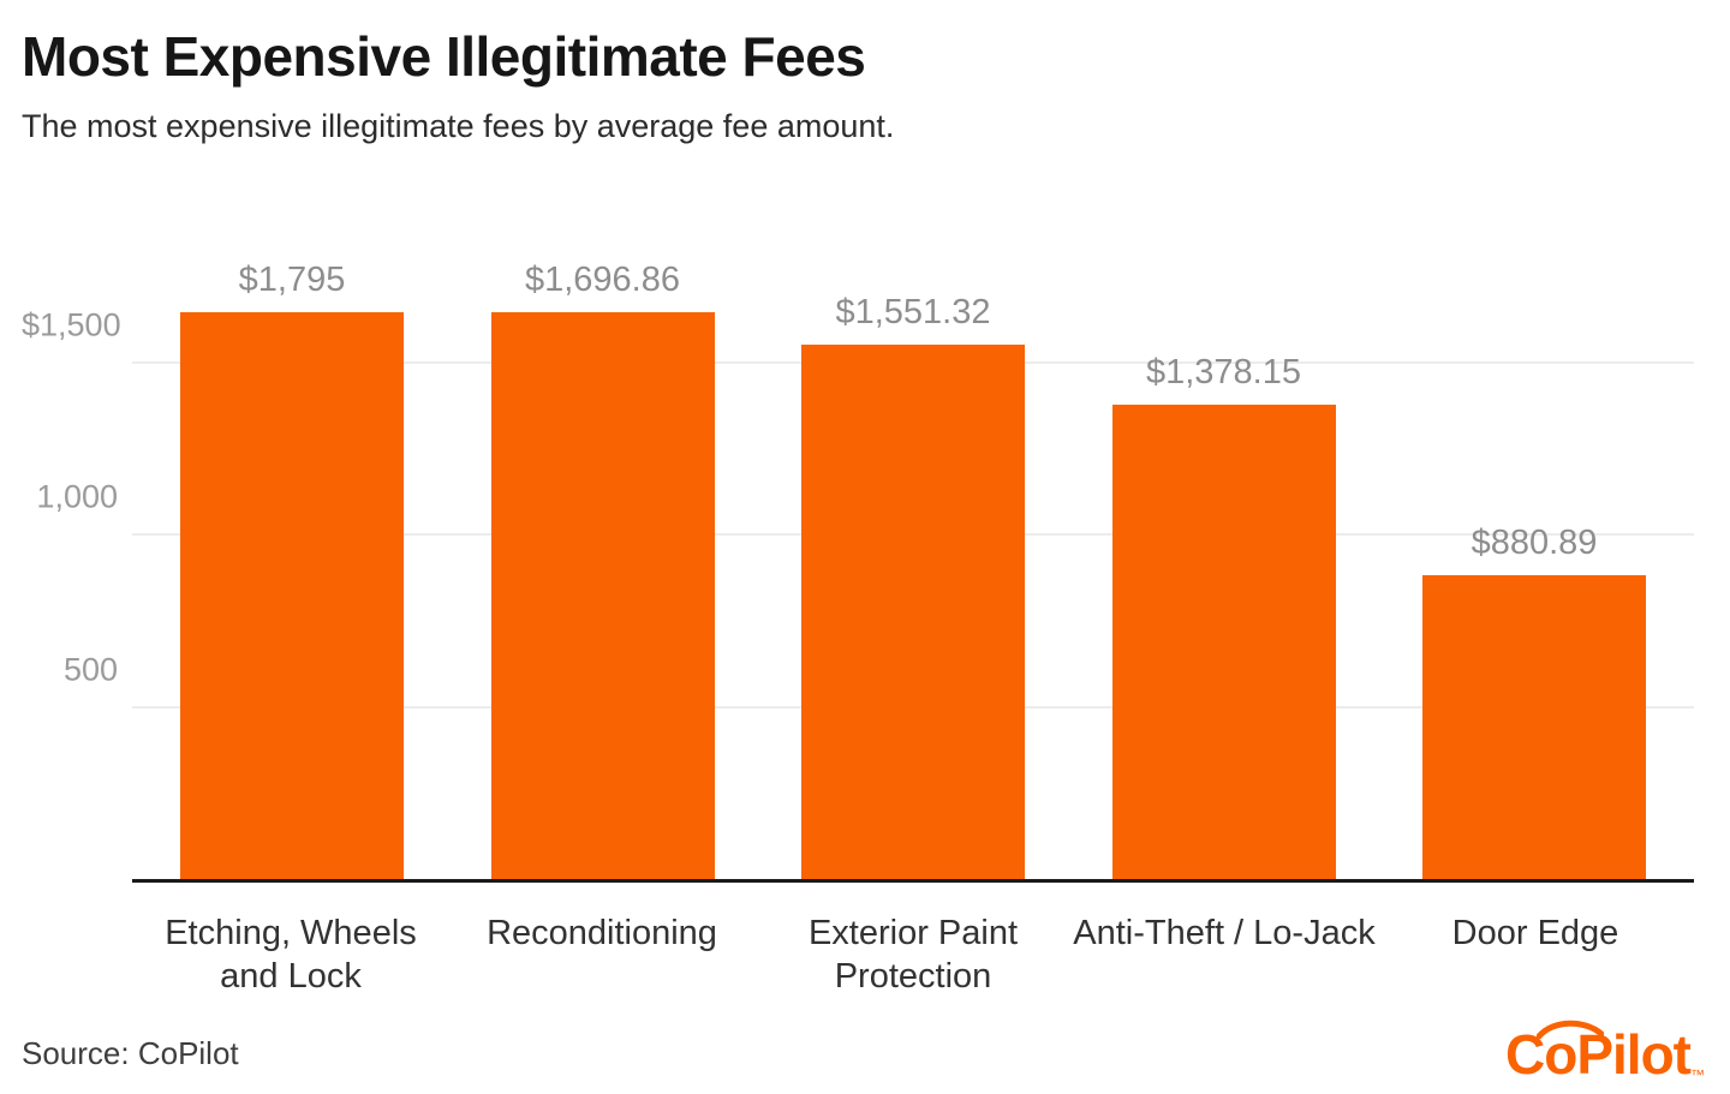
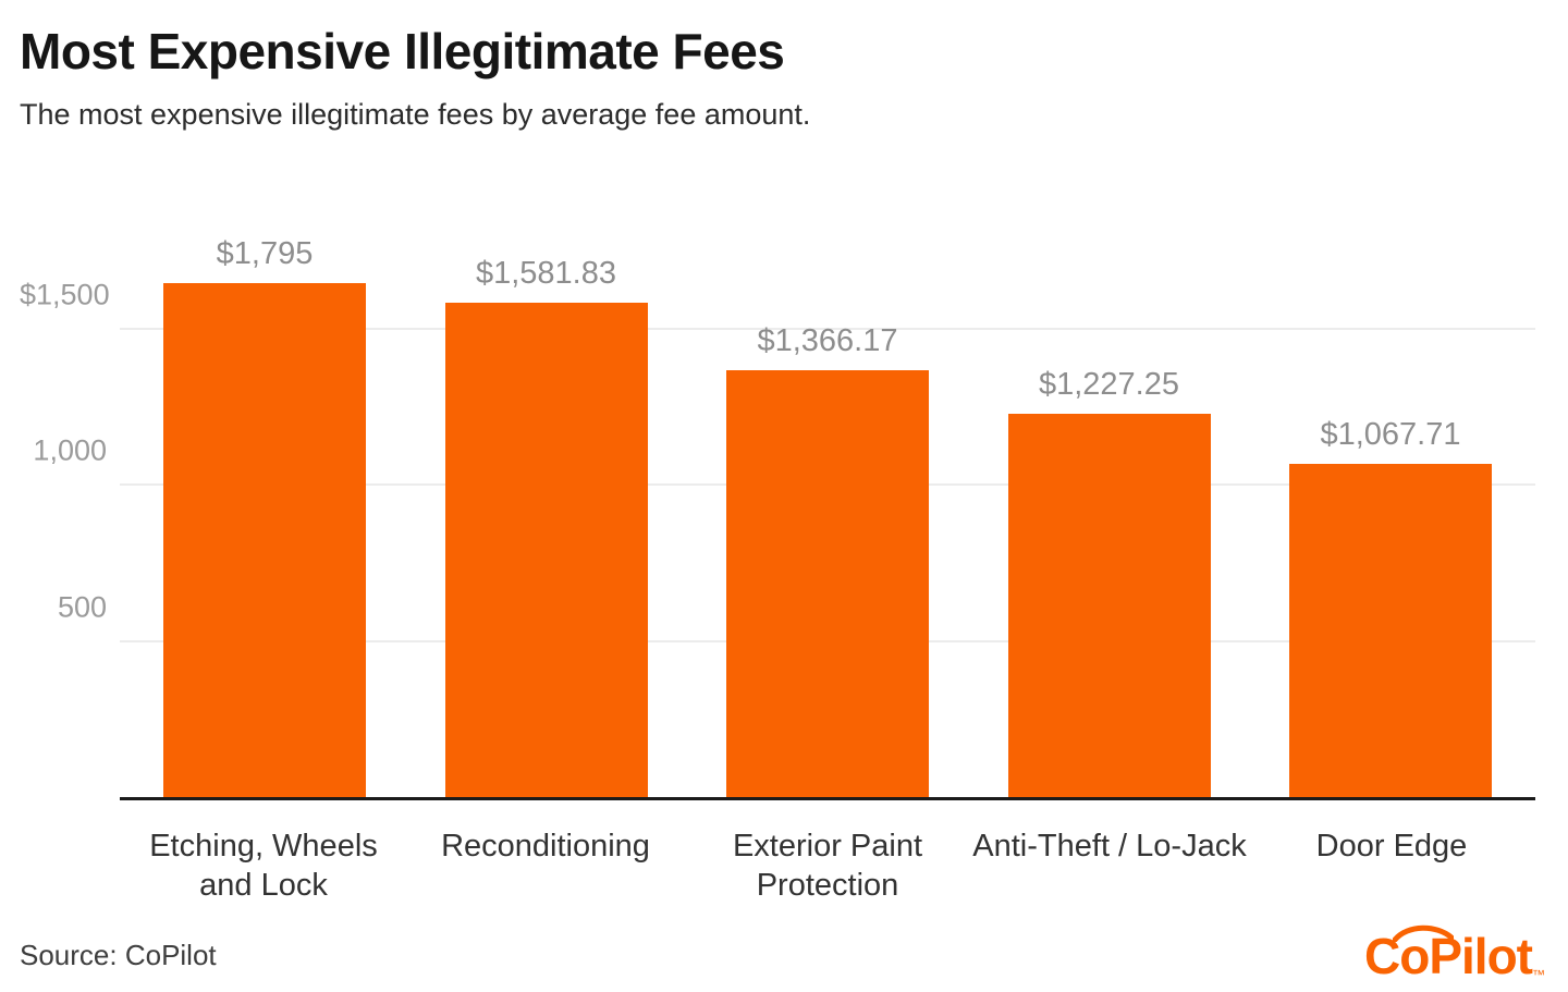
Reconditioning: $1,696.86 -> $1,581.83
Exterior Paint Protection: $1,551.32 -> $1,366.17
Anti-Theft / Lo-Jack: $1,378.15 -> $1,227.25
Door Edge: $880.89 -> $1,067.71
